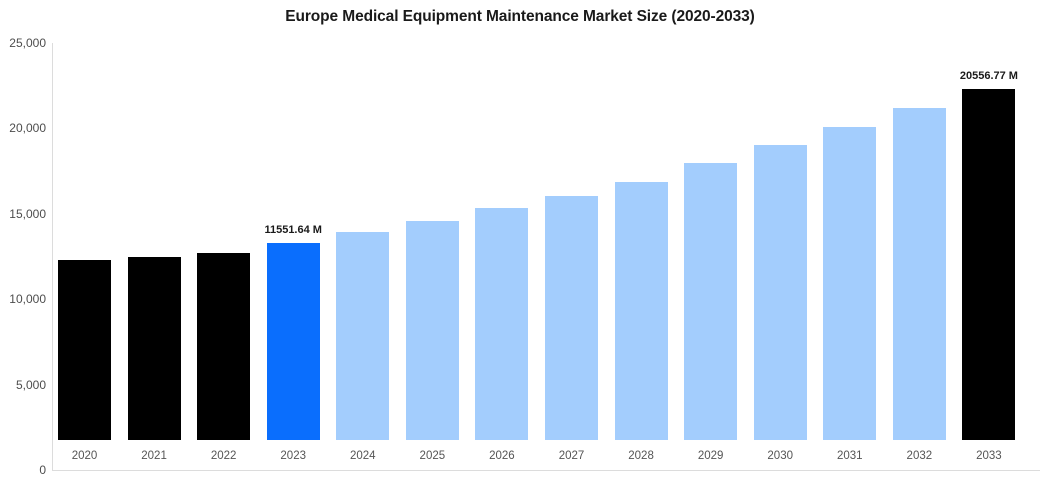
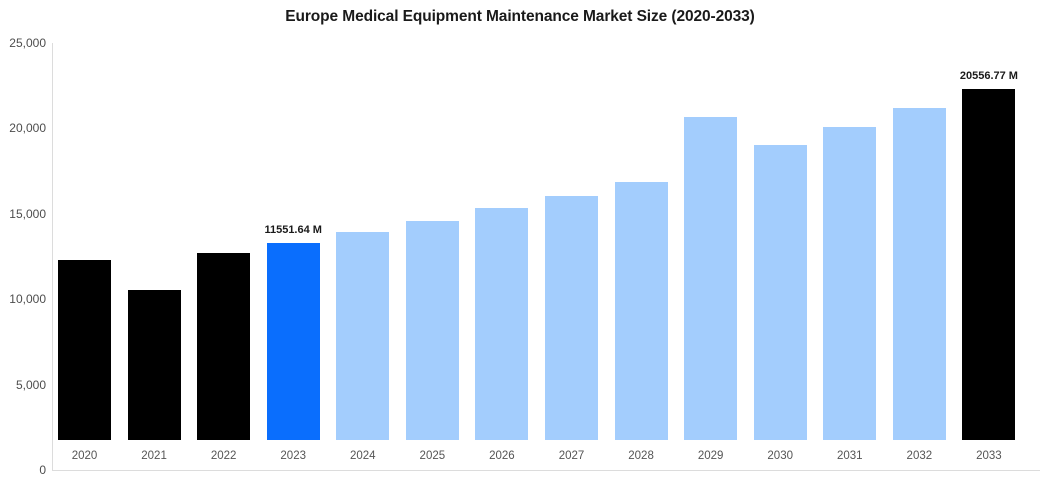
2021: 10700 -> 8800
2029: 16200 -> 18900
